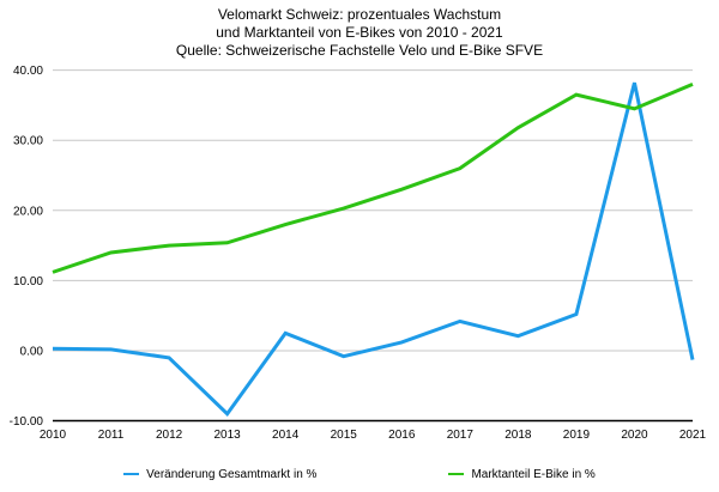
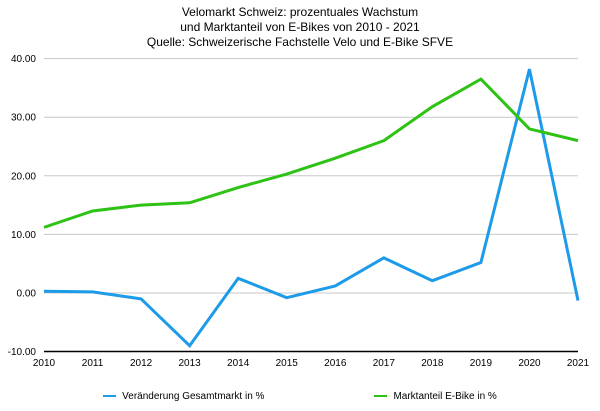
Veränderung Gesamtmarkt in %/2017: 4 -> 6
Marktanteil E-Bike in %/2020: 34 -> 28
Marktanteil E-Bike in %/2021: 38 -> 26
